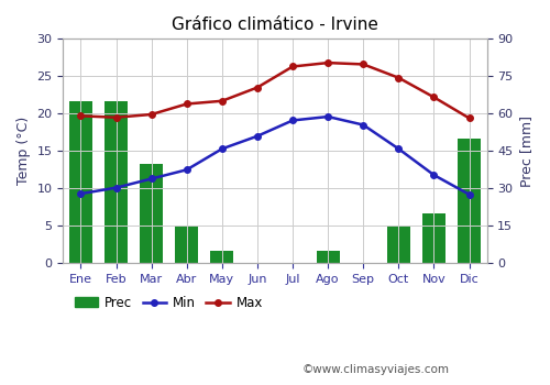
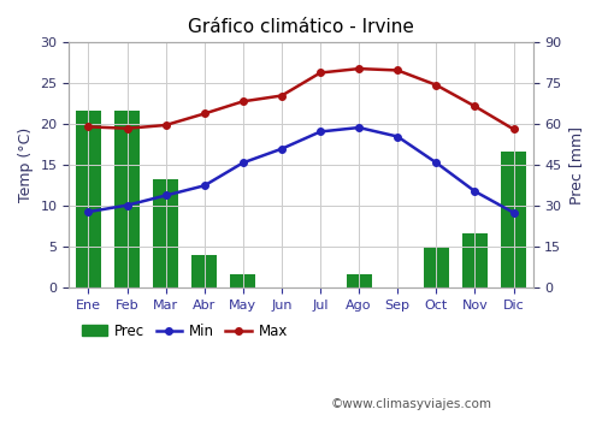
Prec/Abr: 15 -> 12
Max/May: 21.7 -> 22.8
